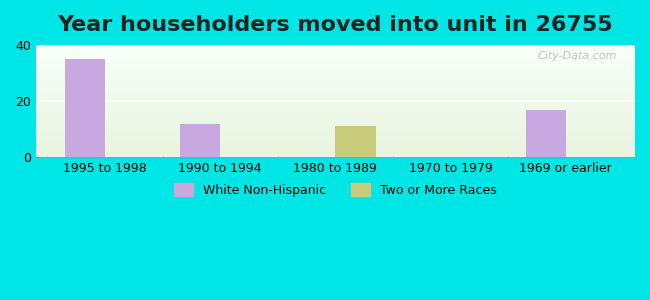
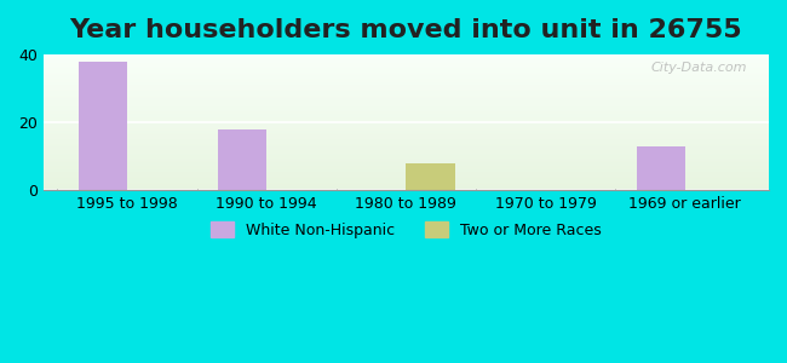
White Non-Hispanic/1995 to 1998: 35 -> 38
White Non-Hispanic/1990 to 1994: 12 -> 18
Two or More Races/1980 to 1989: 11 -> 8
White Non-Hispanic/1969 or earlier: 17 -> 13
